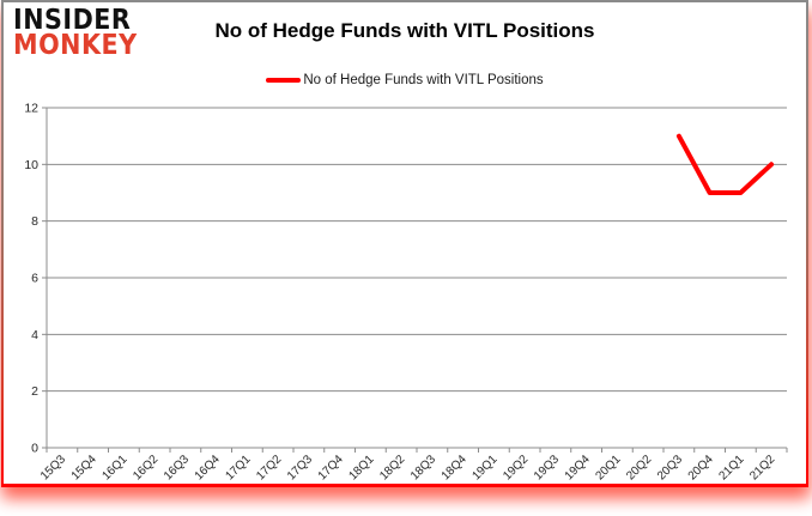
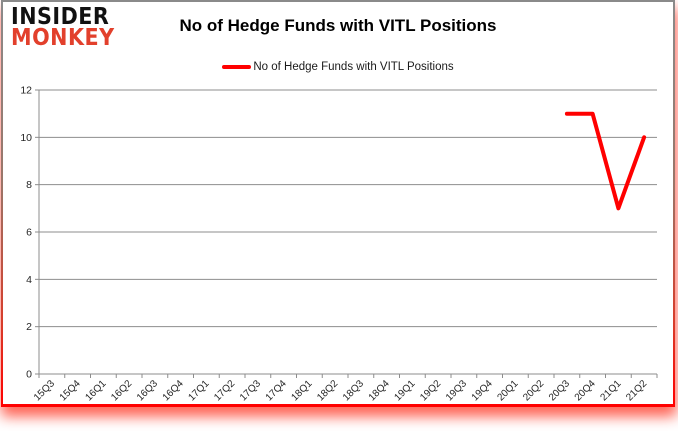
20Q4: 9 -> 11
21Q1: 9 -> 7
